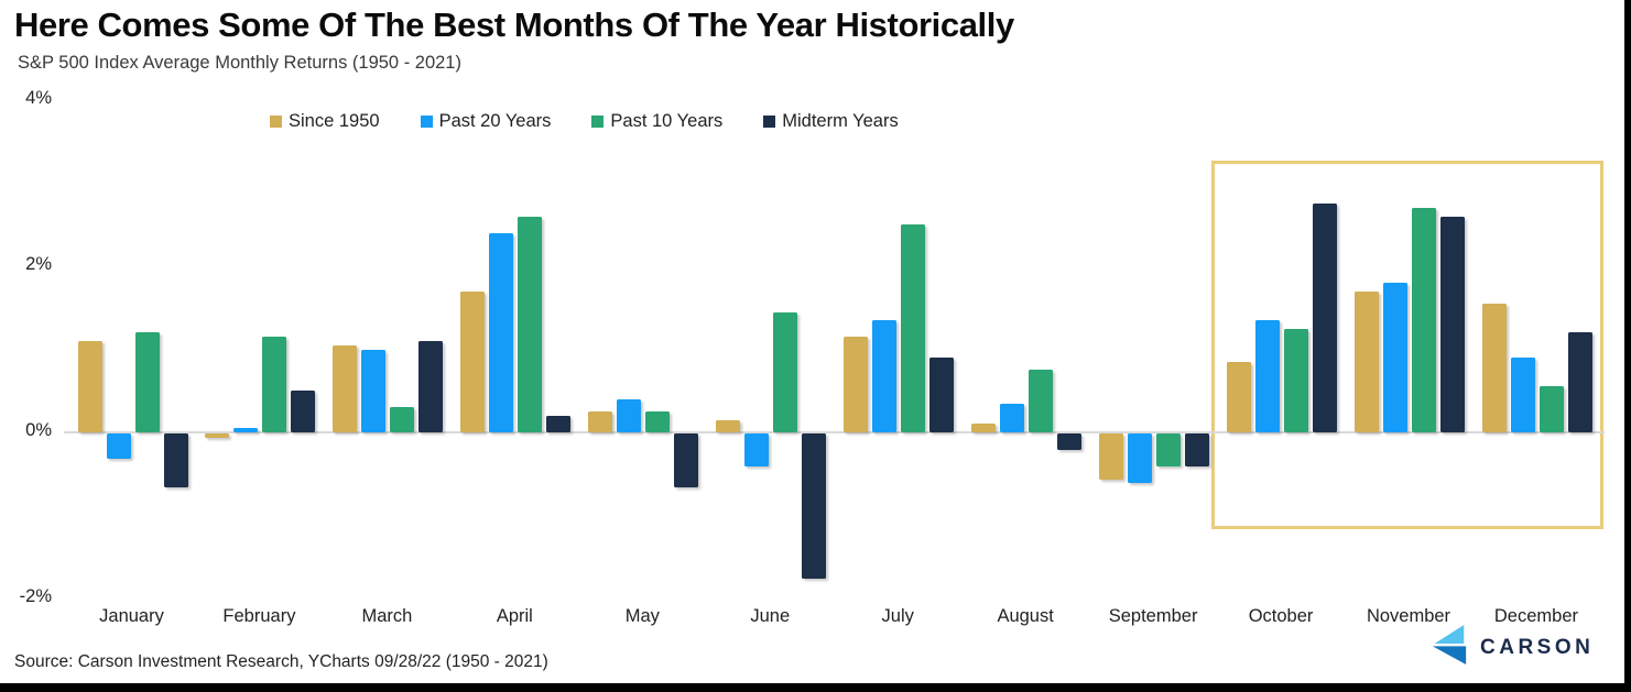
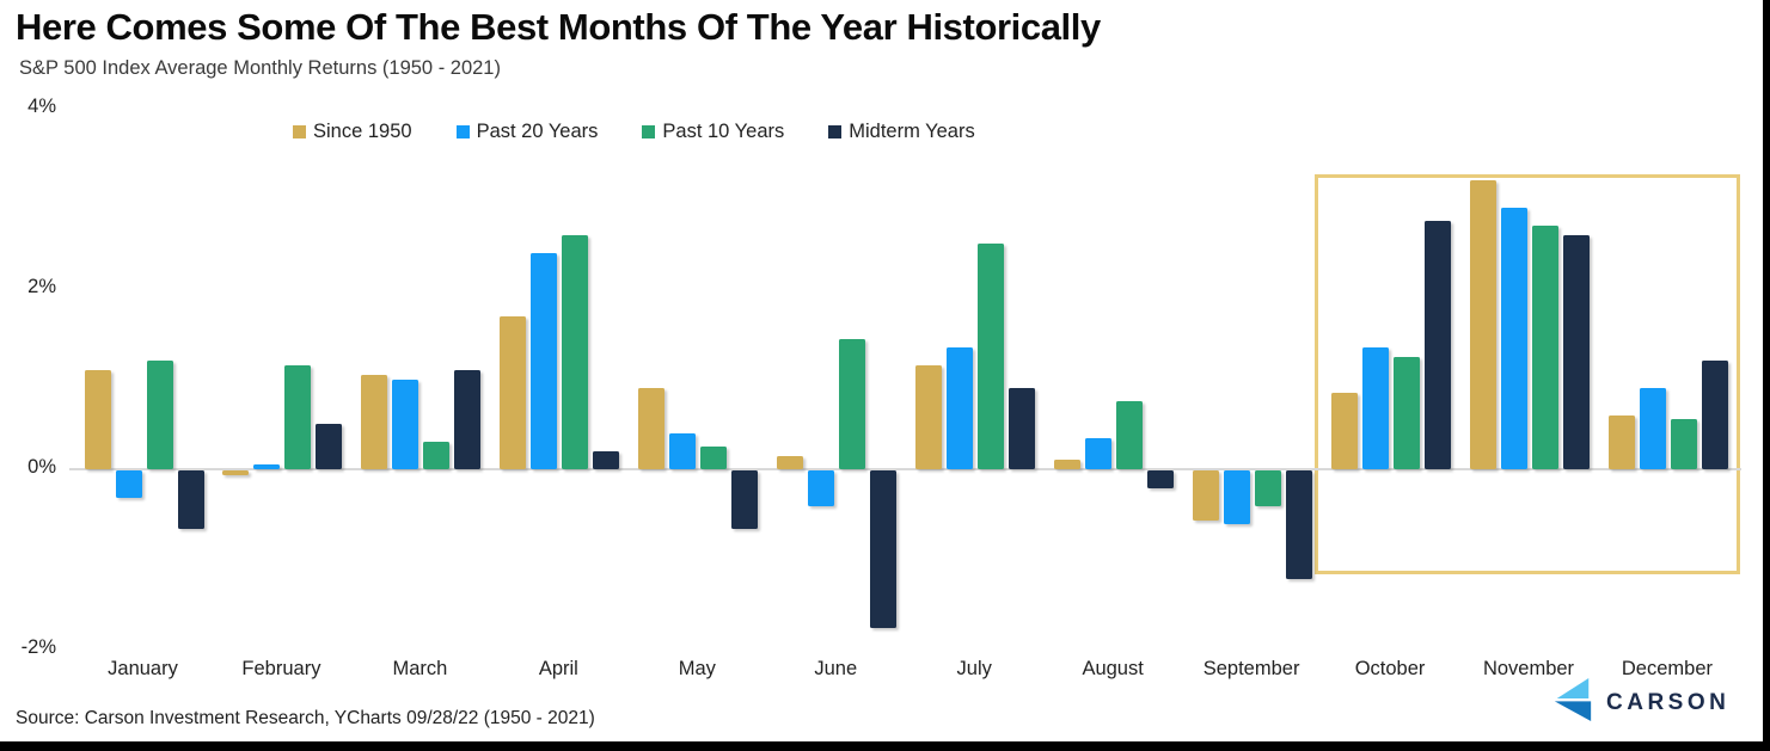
Since 1950/May: 0.2% -> 0.9%
Midterm Years/September: -0.4% -> -1.2%
Since 1950/November: 1.7% -> 3.2%
Past 20 Years/November: 1.8% -> 2.9%
Since 1950/December: 1.6% -> 0.6%
